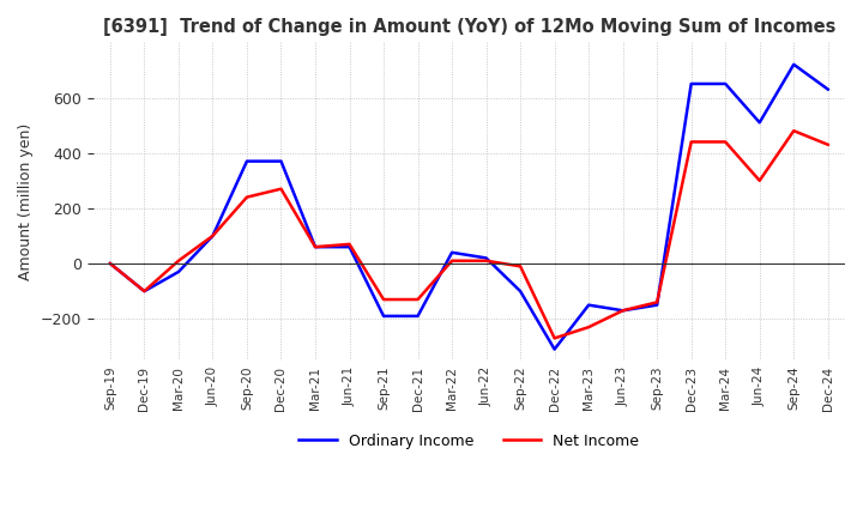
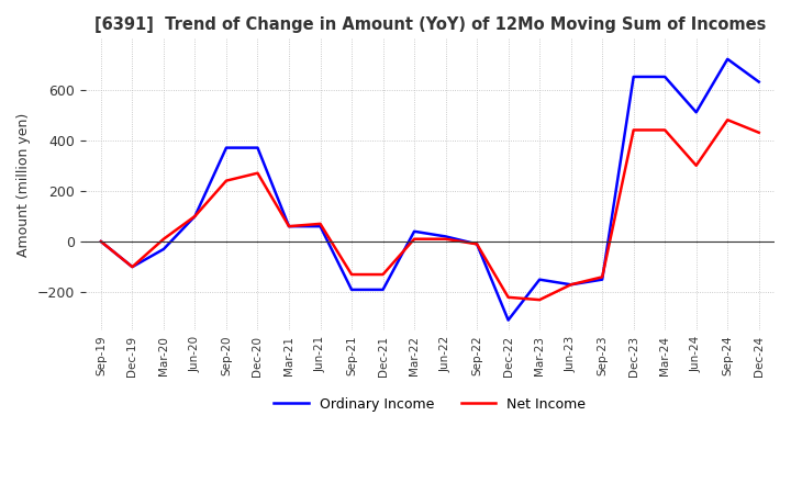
Ordinary Income/Sep-22: -100 -> -10
Net Income/Dec-22: -270 -> -220
